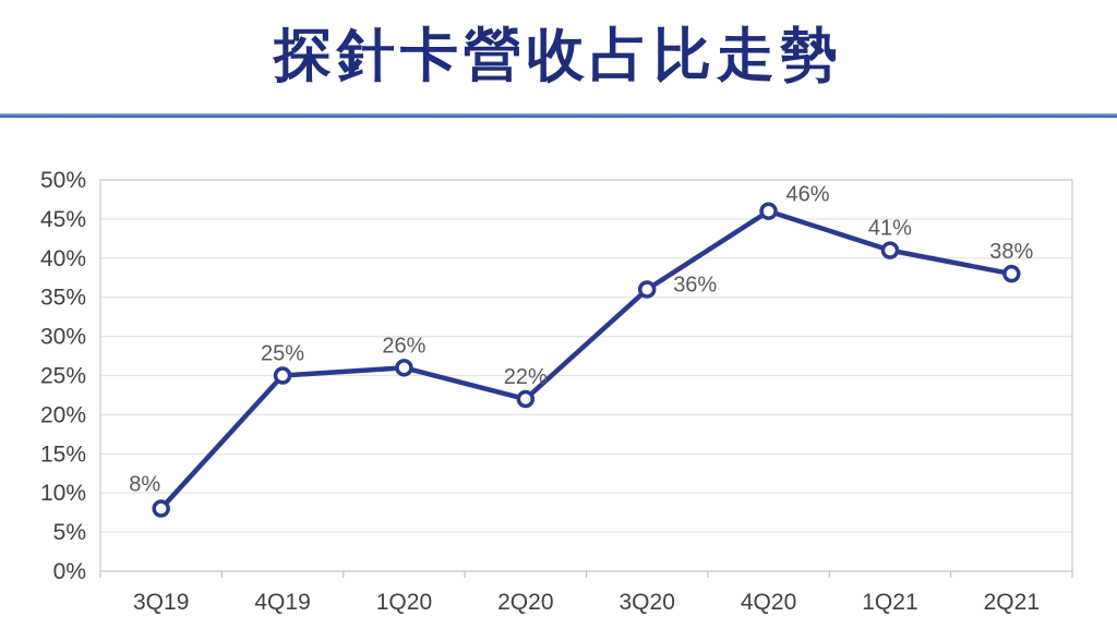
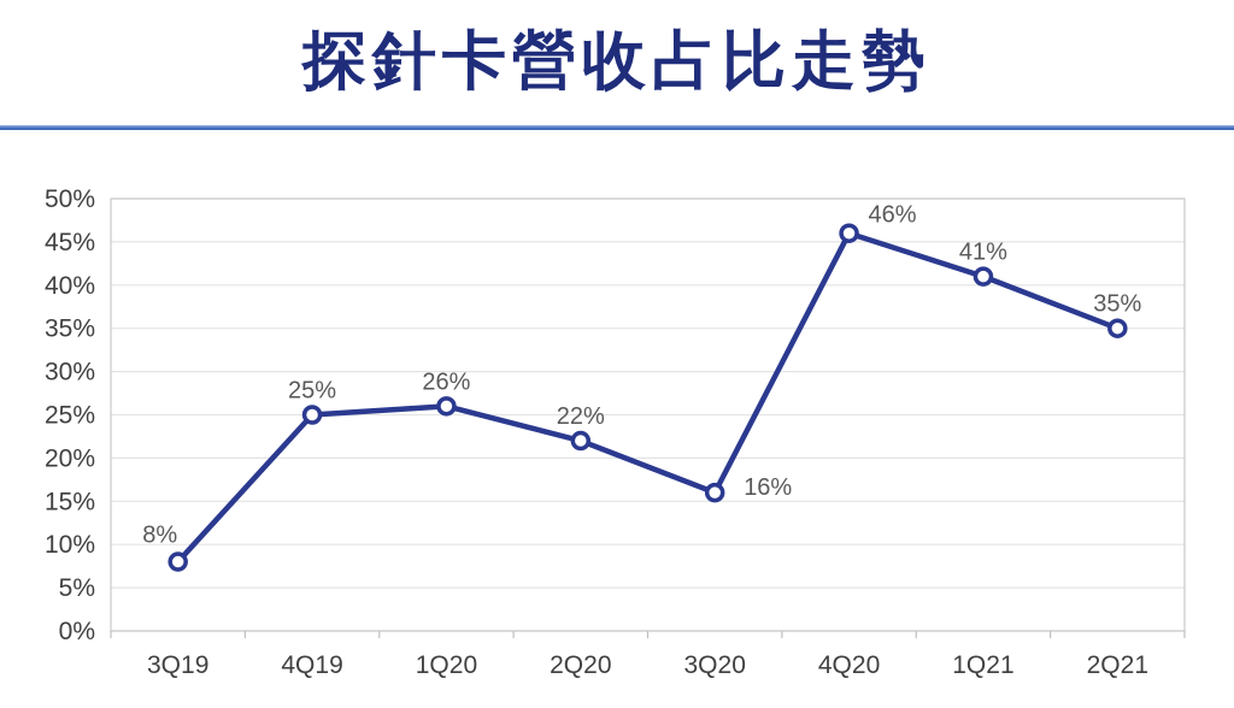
3Q20: 36% -> 16%
2Q21: 38% -> 35%
